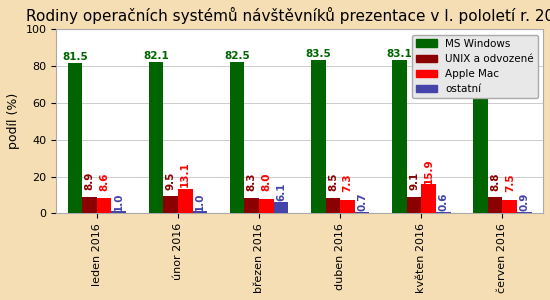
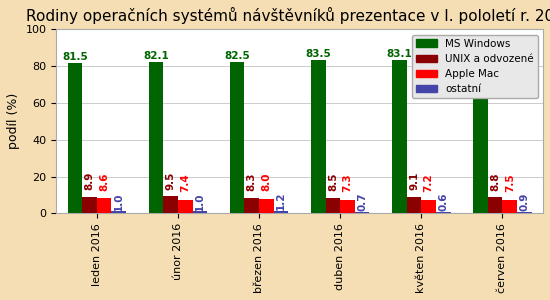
Apple Mac/únor 2016: 13.1 -> 7.4
ostatní/březen 2016: 6.1 -> 1.2
Apple Mac/květen 2016: 15.9 -> 7.2
